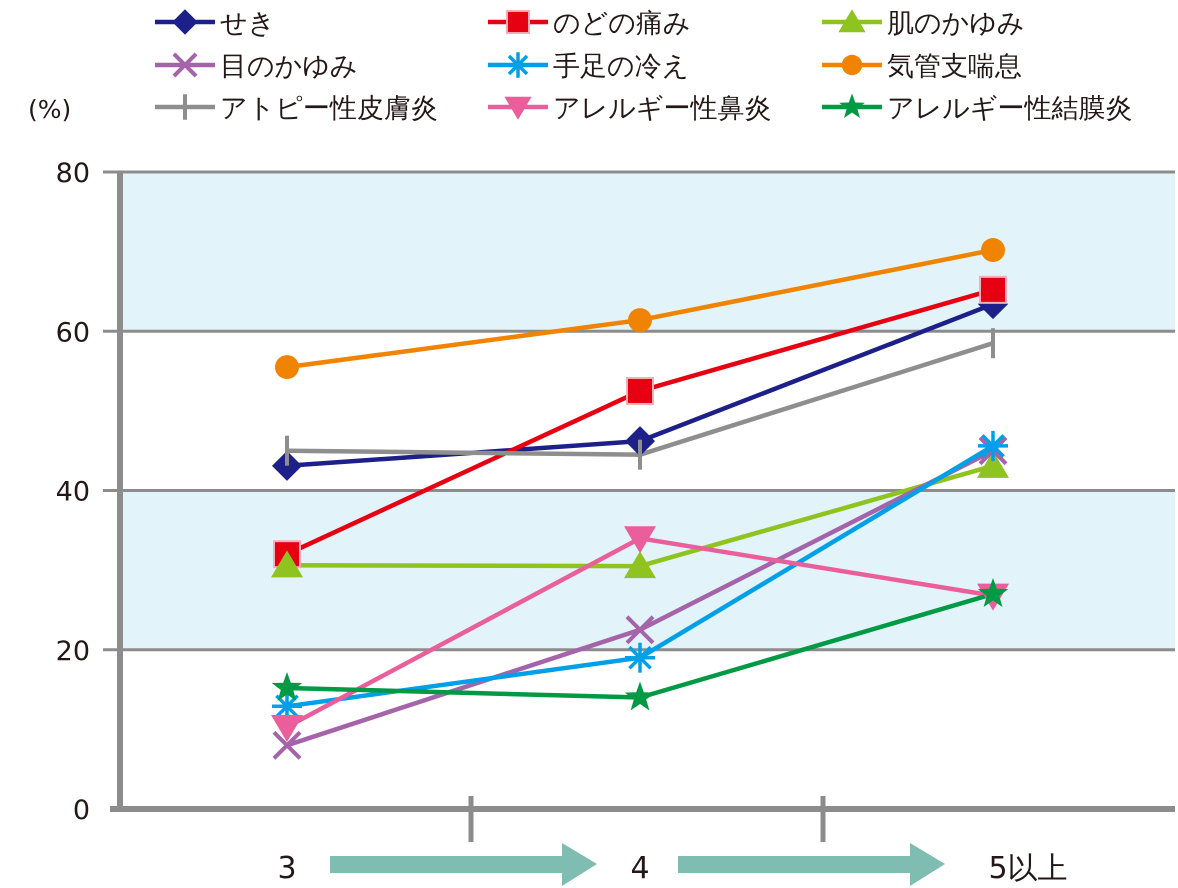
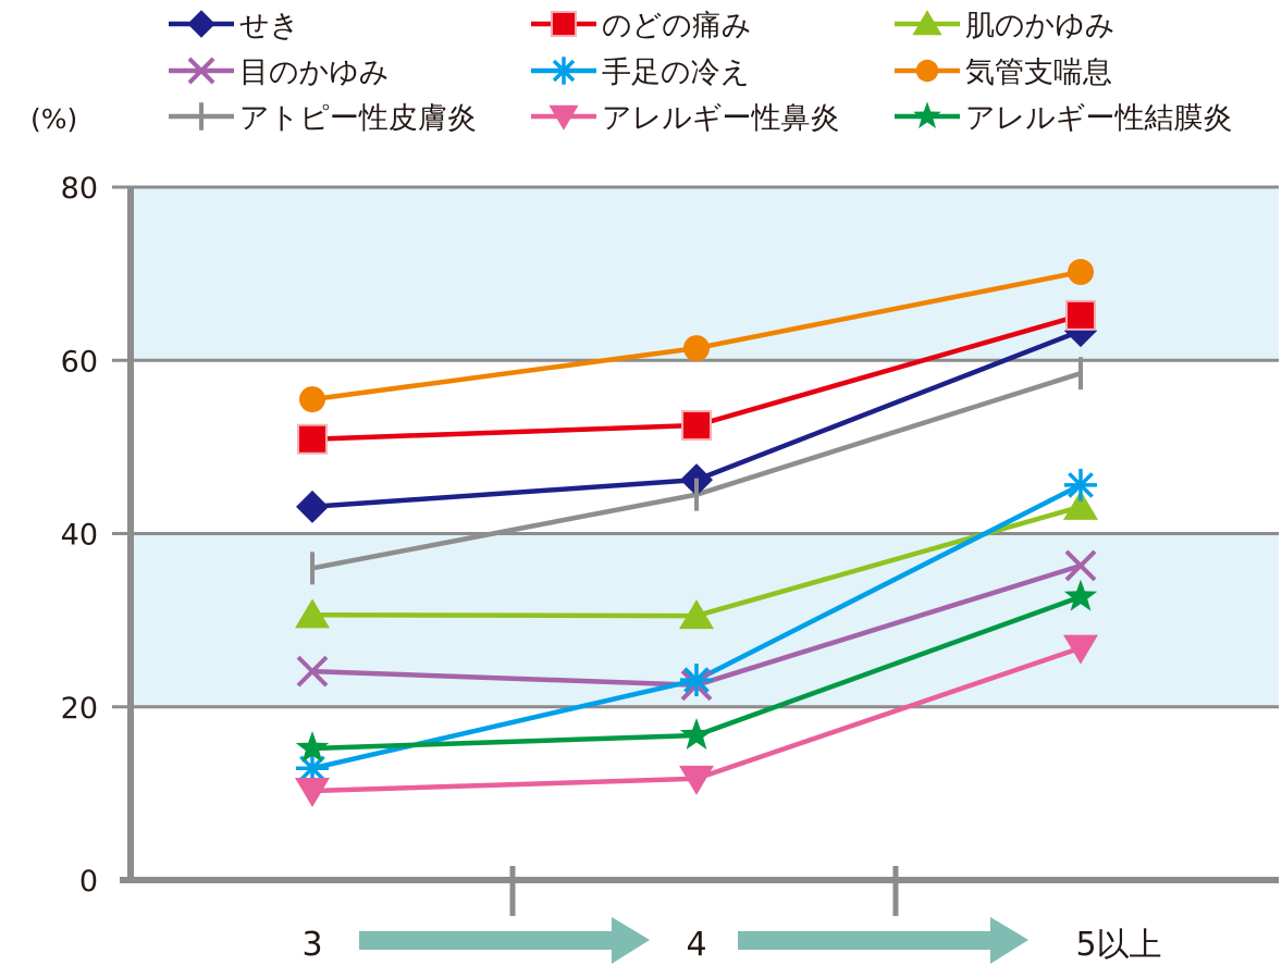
のどの痛み/3: 32 -> 51
目のかゆみ/3: 8 -> 24
アトピー性皮膚炎/3: 45 -> 36
手足の冷え/4: 19 -> 23
アレルギー性鼻炎/4: 34 -> 12
アレルギー性結膜炎/4: 14 -> 17
目のかゆみ/5以上: 45 -> 36
アレルギー性結膜炎/5以上: 27 -> 33
